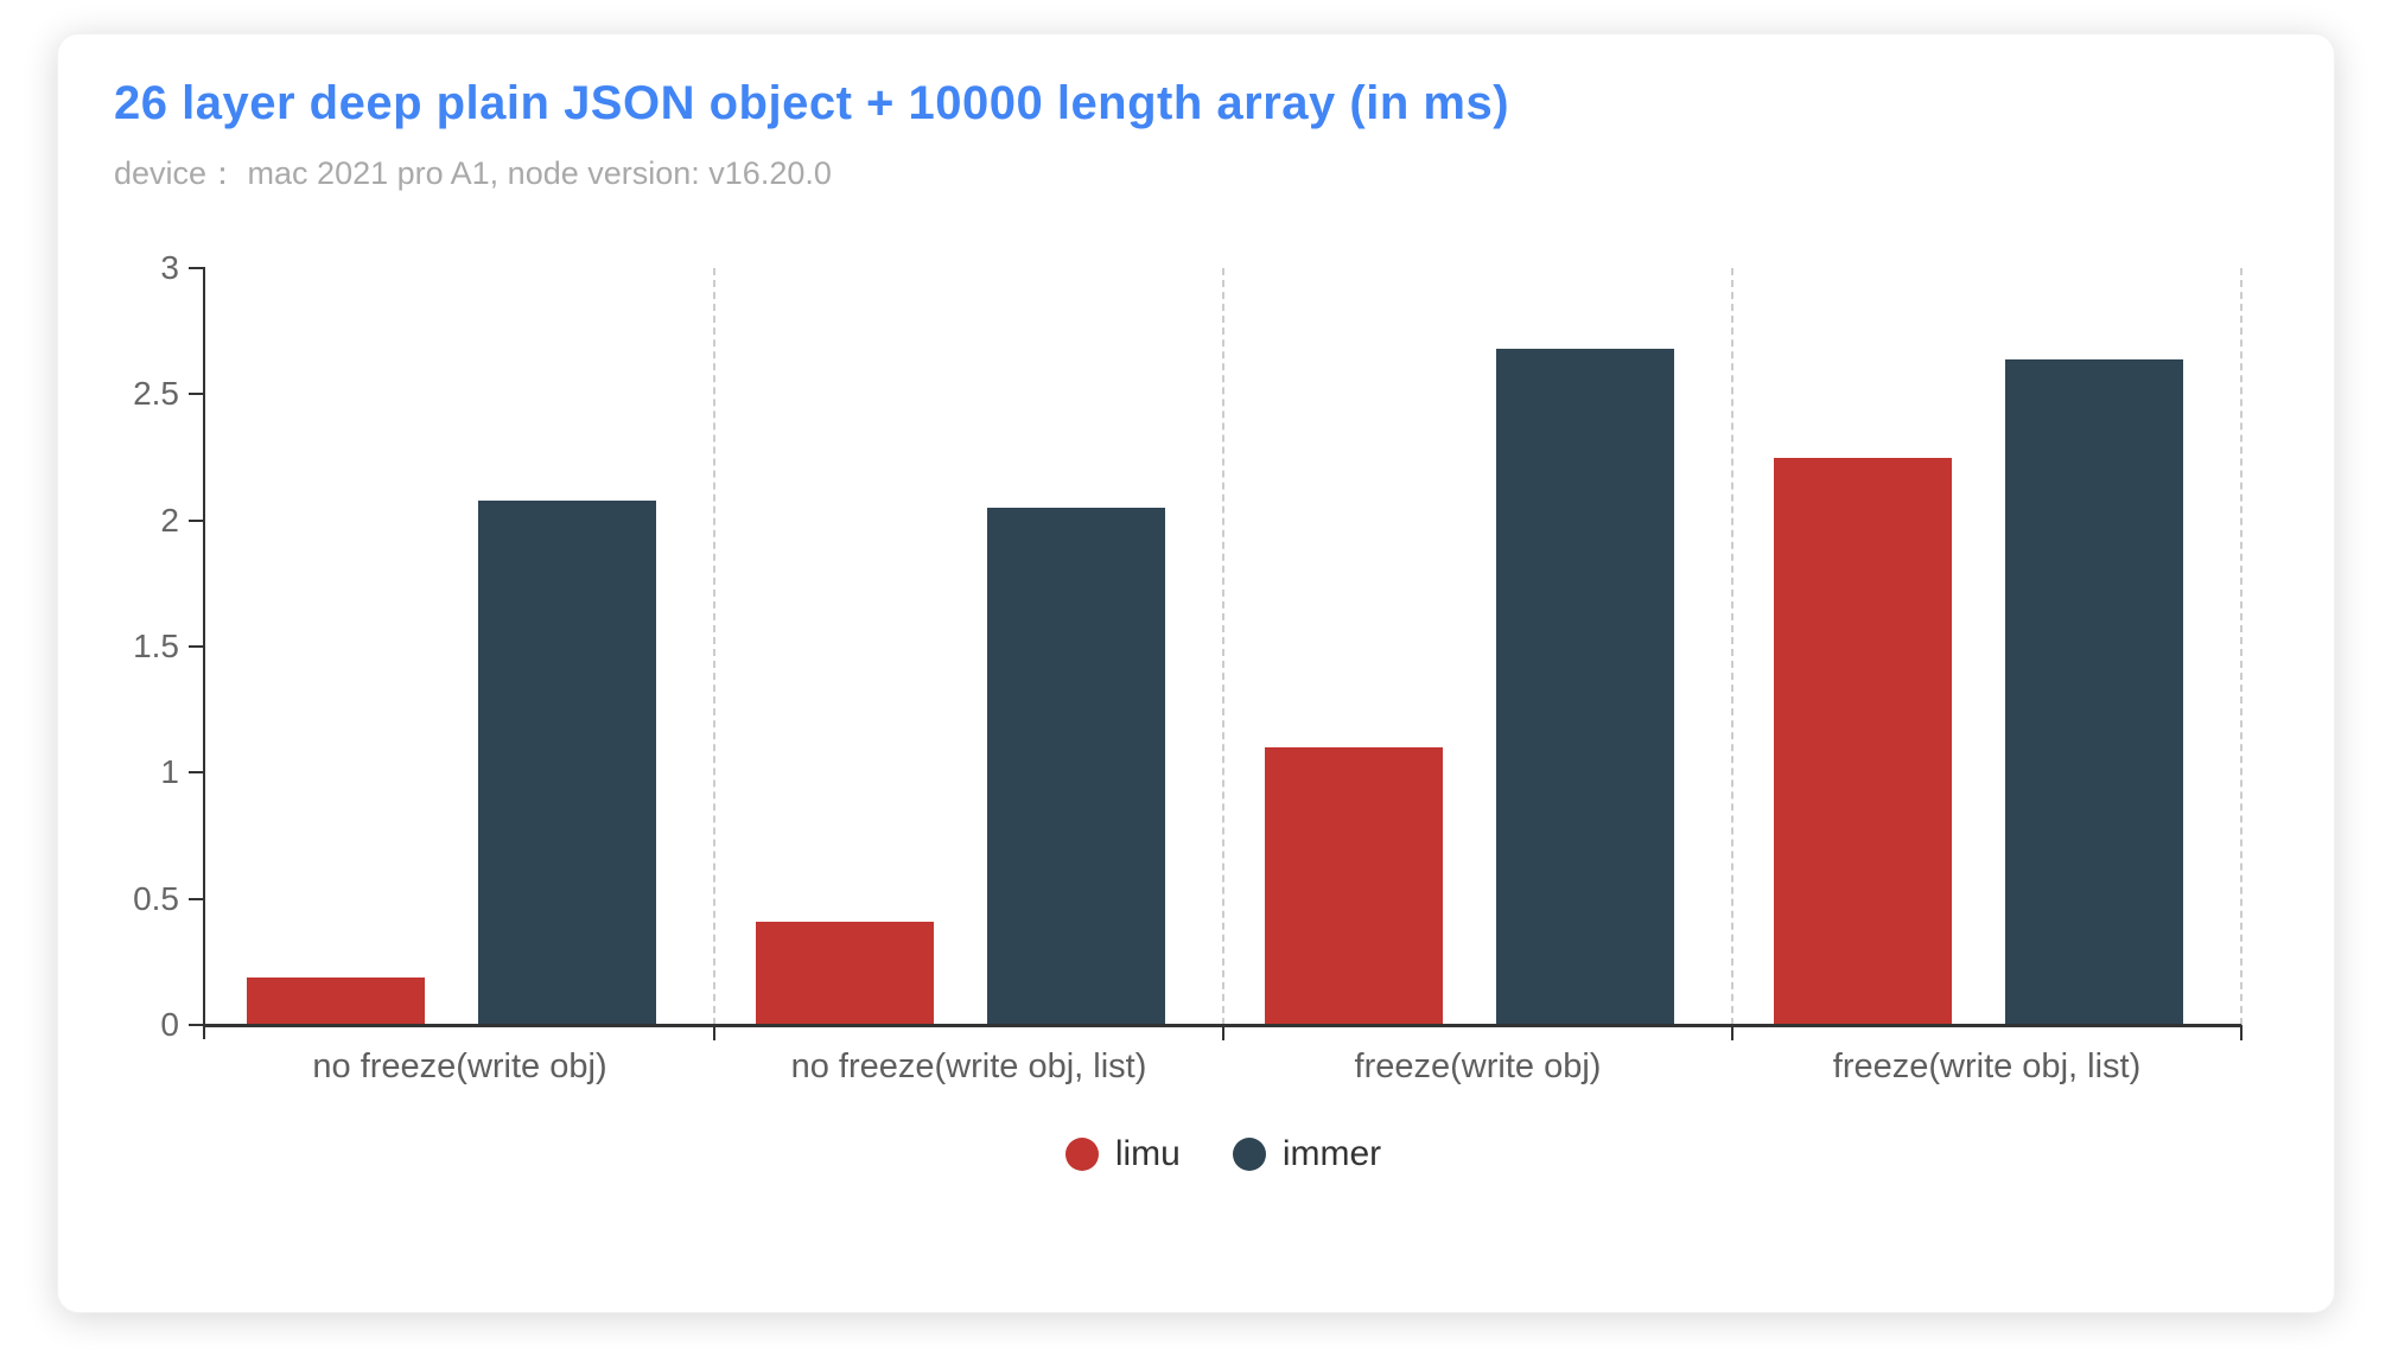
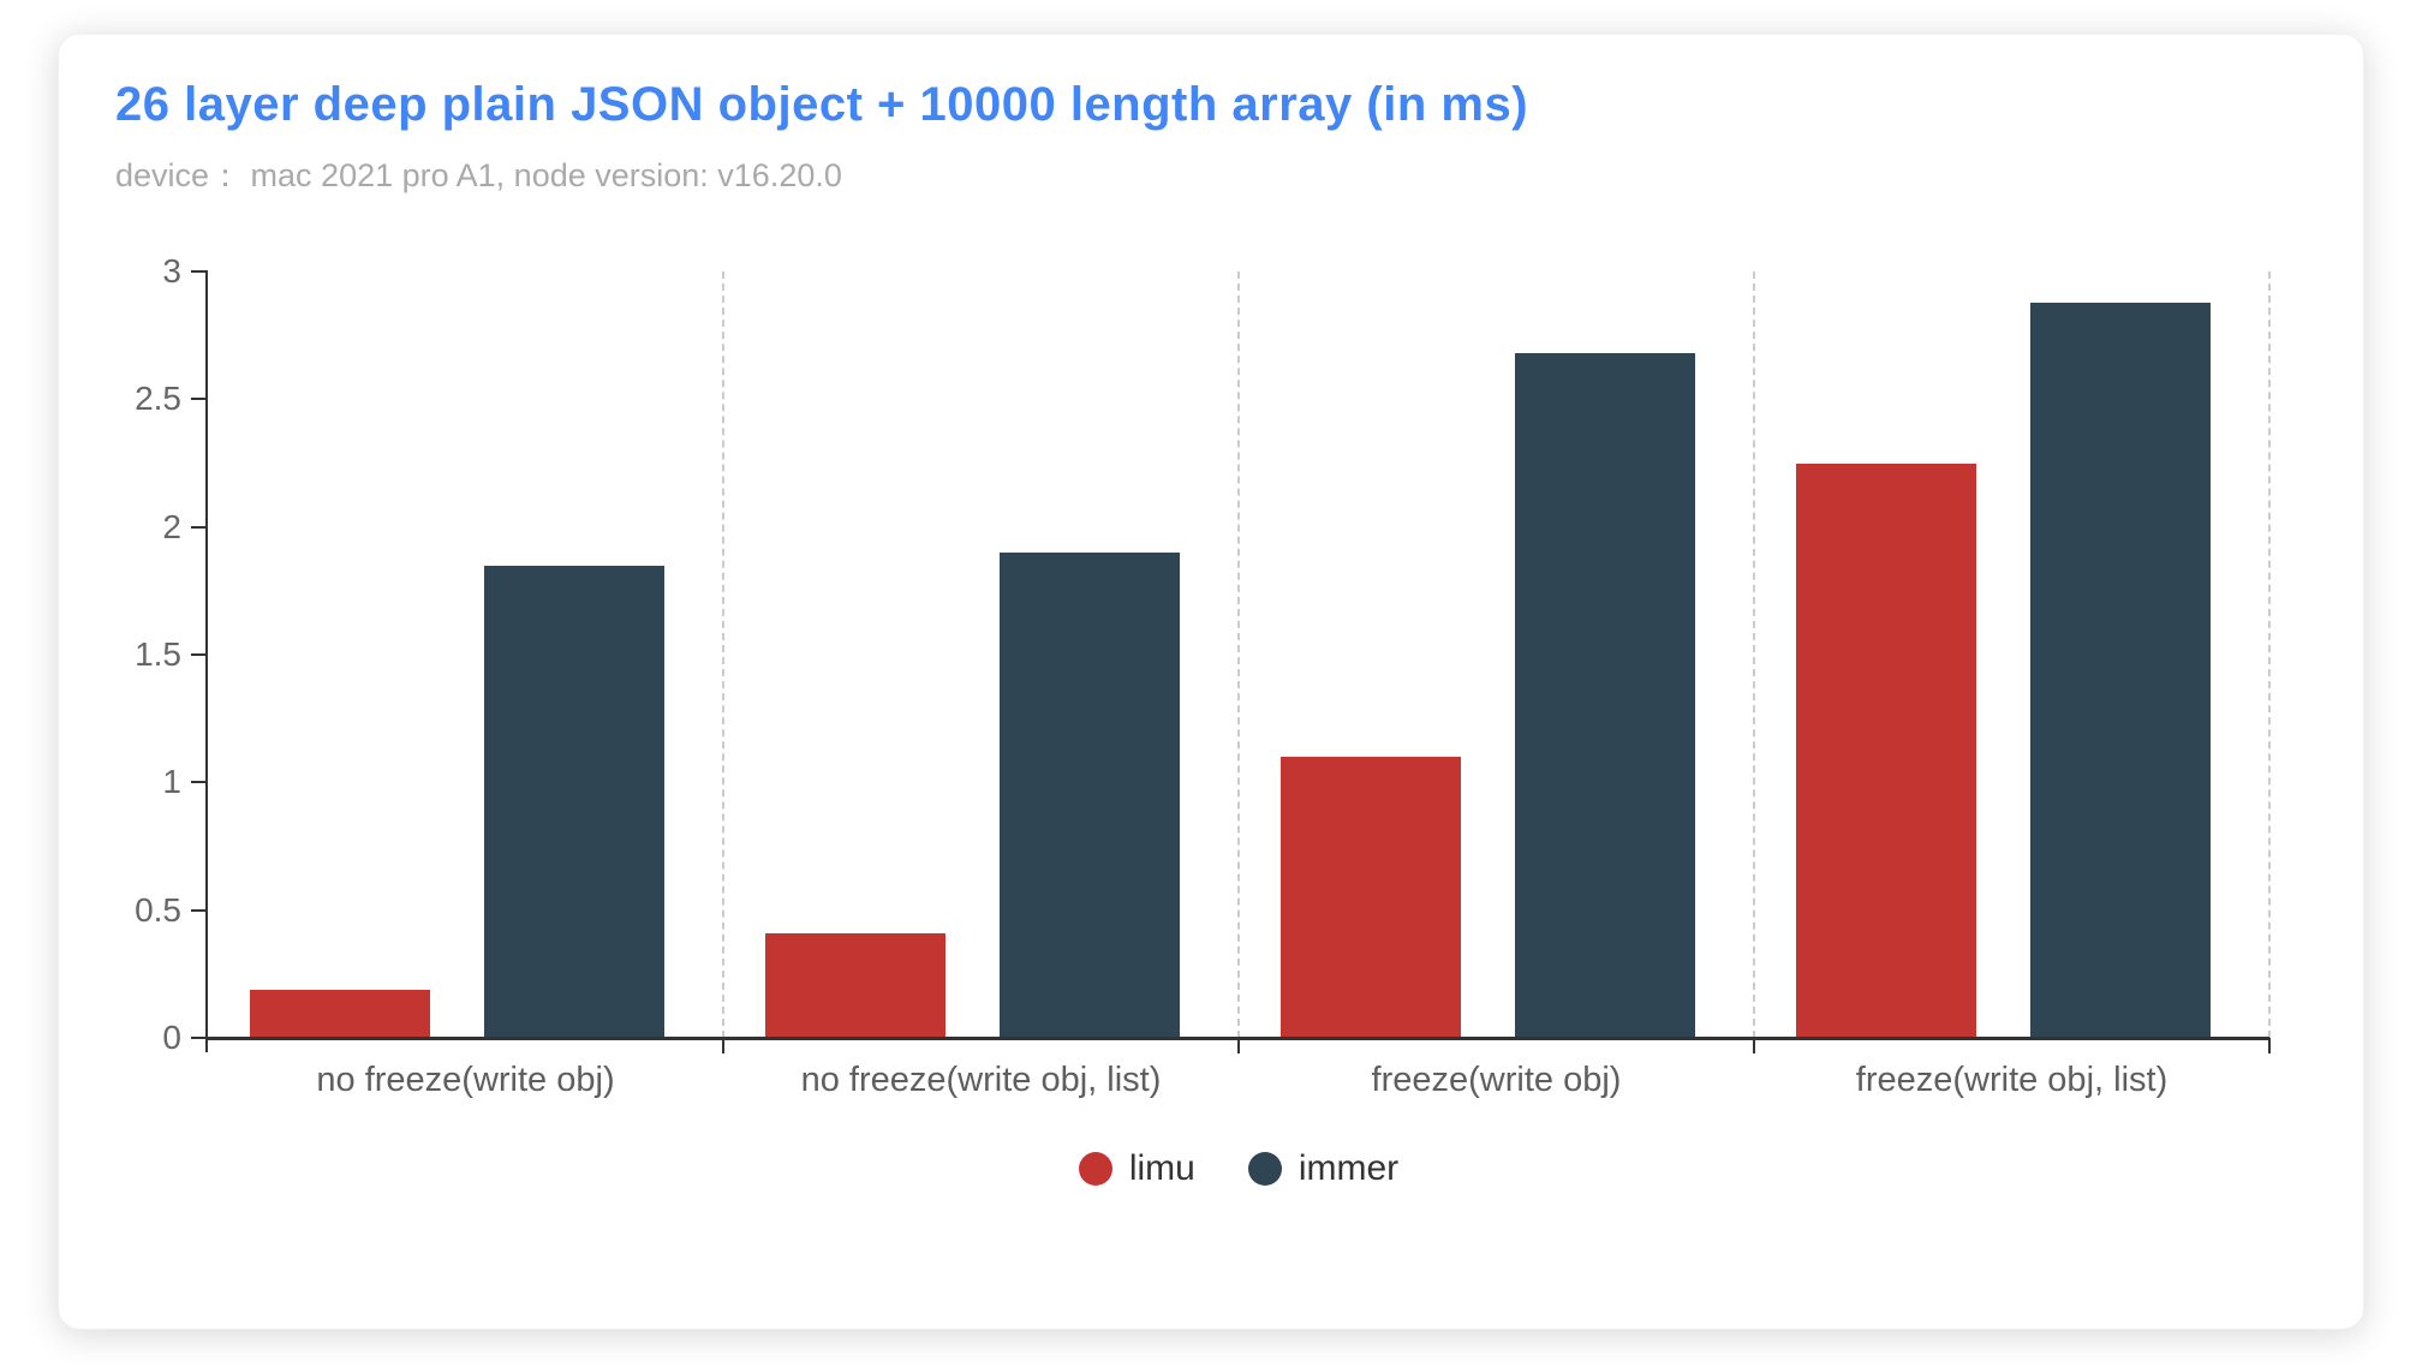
immer/no freeze(write obj): 2.08 -> 1.85
immer/no freeze(write obj, list): 2.05 -> 1.90
immer/freeze(write obj, list): 2.64 -> 2.88
